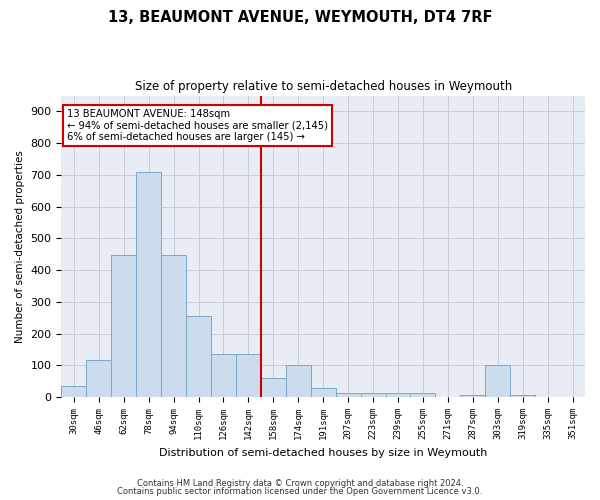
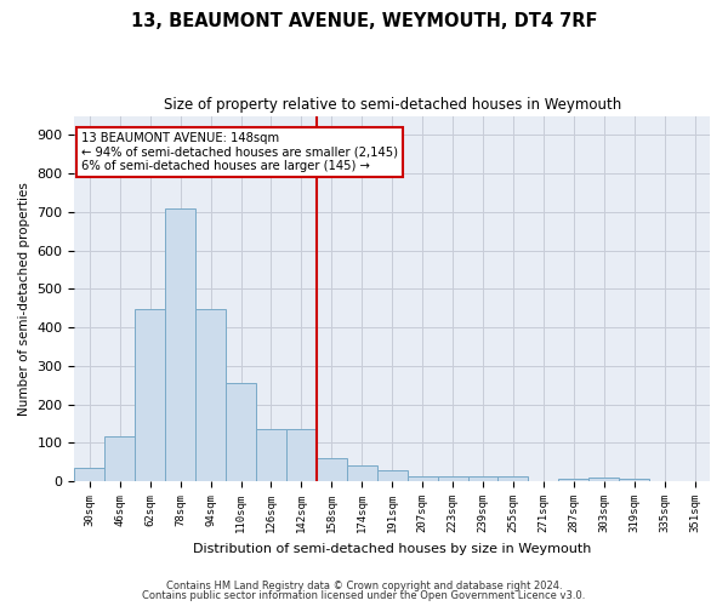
174sqm: 100 -> 40
303sqm: 100 -> 10
